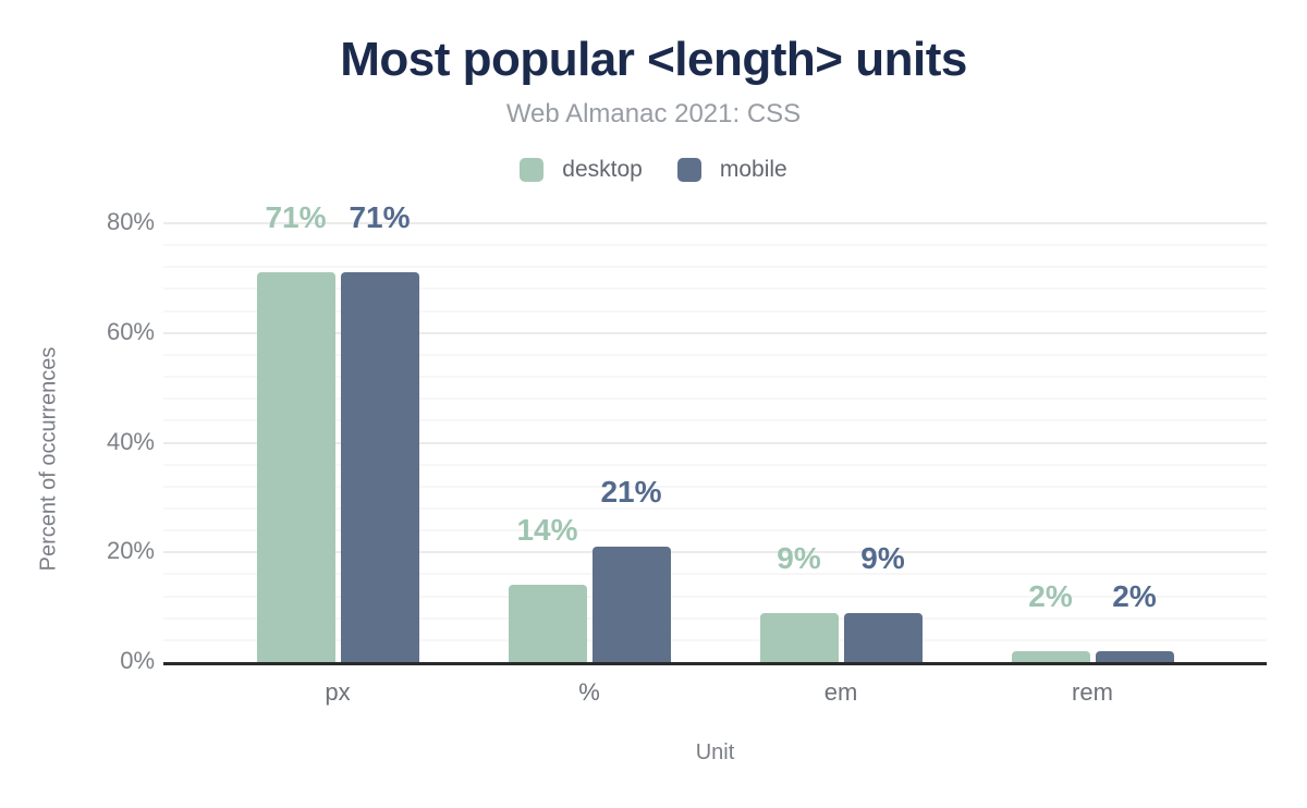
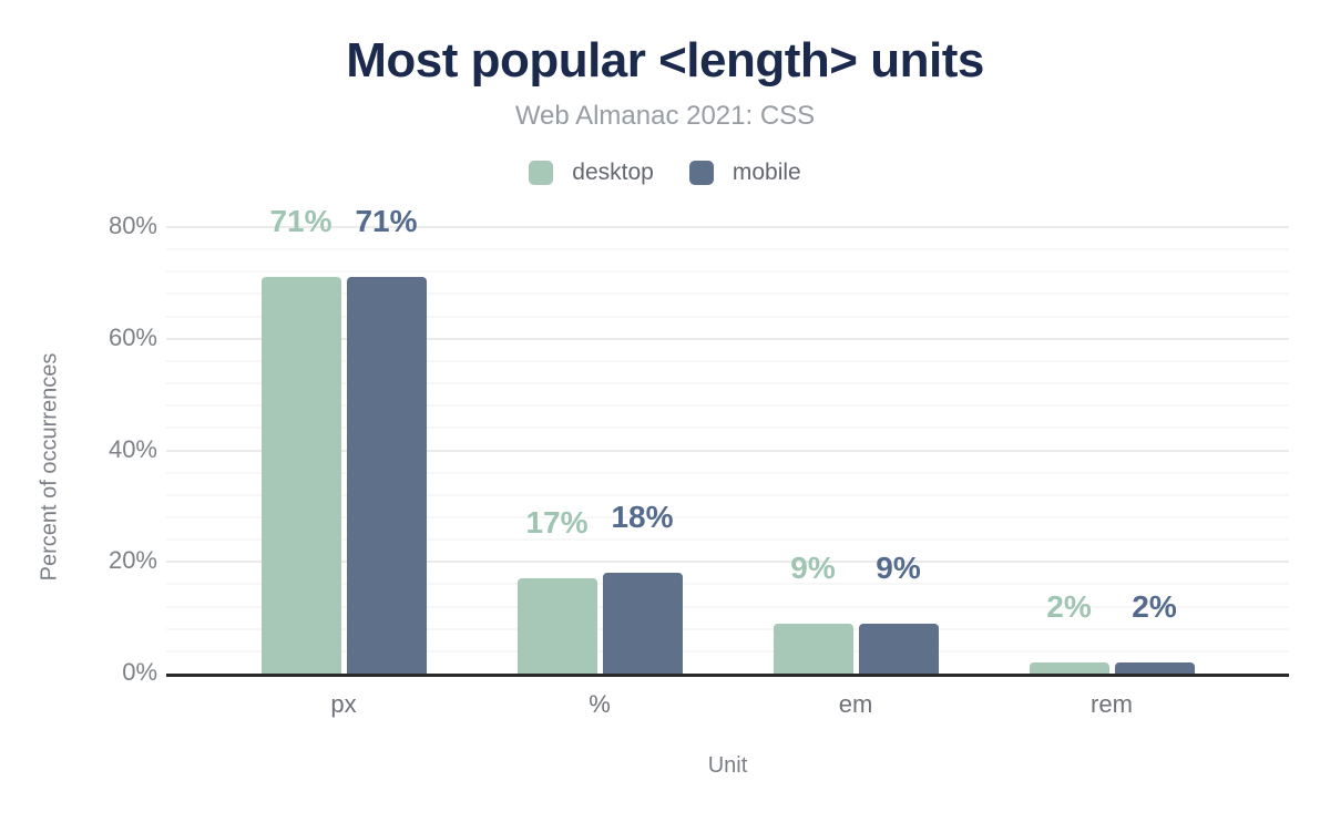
desktop/%: 14% -> 17%
mobile/%: 21% -> 18%
